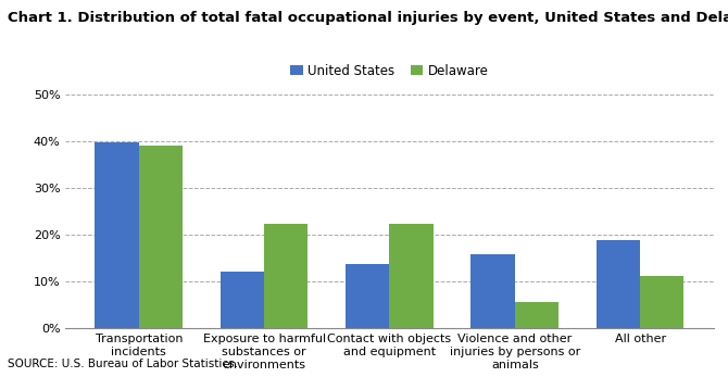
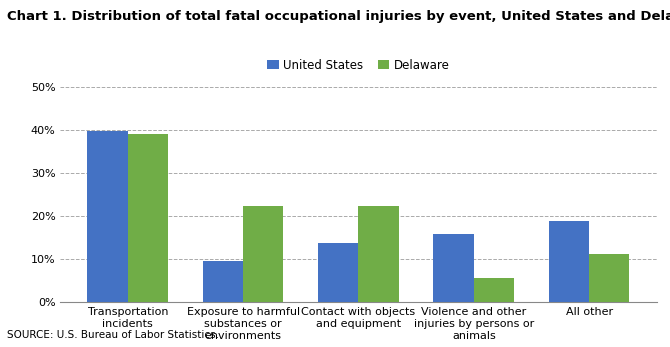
United States/Exposure to harmful substances or environments: 12.0% -> 9.5%
